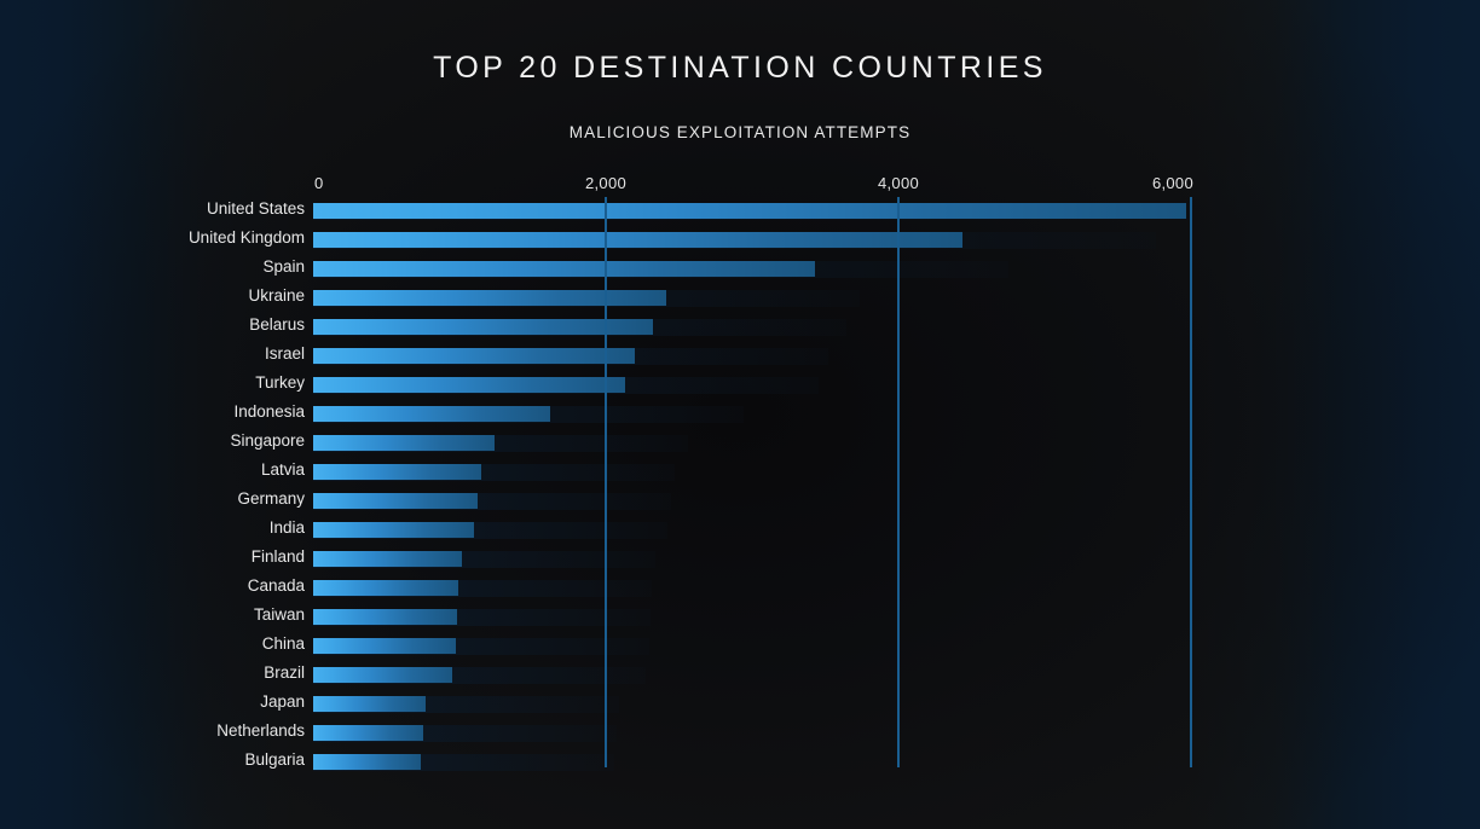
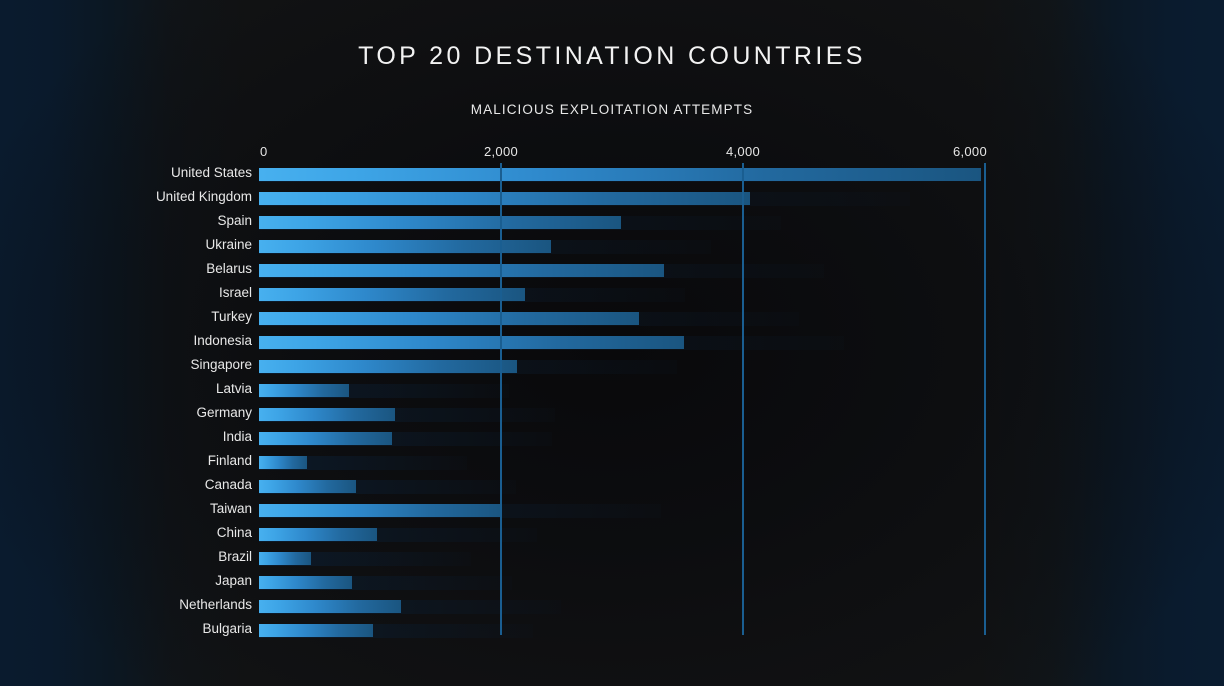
United Kingdom: 4440 -> 4060
Spain: 3430 -> 2990
Belarus: 2320 -> 3350
Turkey: 2130 -> 3140
Indonesia: 1620 -> 3510
Singapore: 1240 -> 2130
Latvia: 1150 -> 740
Finland: 1020 -> 400
Canada: 990 -> 800
Taiwan: 980 -> 2000
Brazil: 950 -> 430
Netherlands: 760 -> 1170
Bulgaria: 740 -> 940
